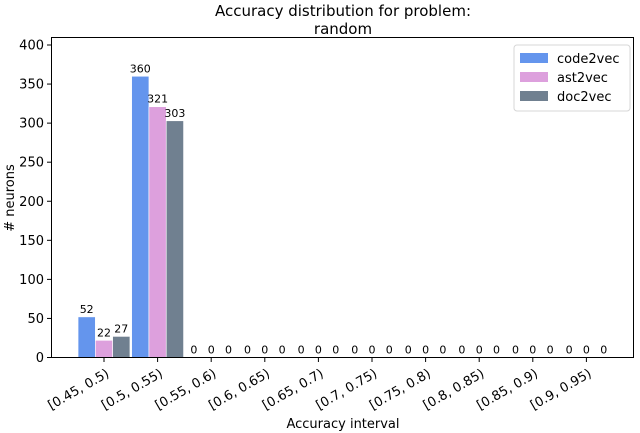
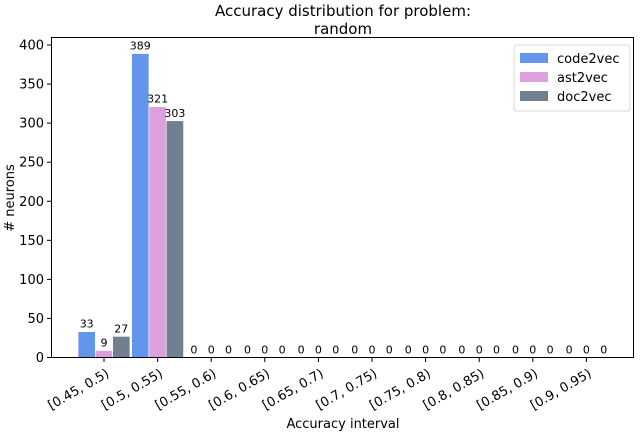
code2vec/[0.45, 0.5): 52 -> 33
ast2vec/[0.45, 0.5): 22 -> 9
code2vec/[0.5, 0.55): 360 -> 389
